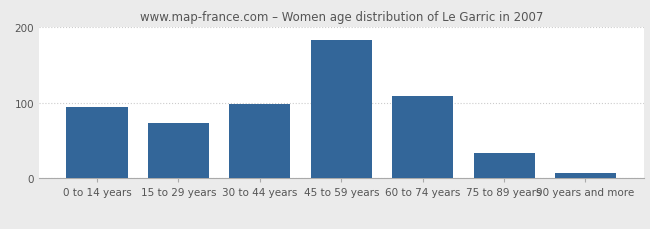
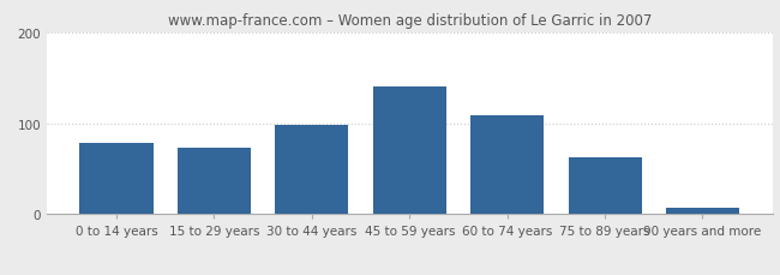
0 to 14 years: 94 -> 78
45 to 59 years: 182 -> 140
75 to 89 years: 34 -> 63
